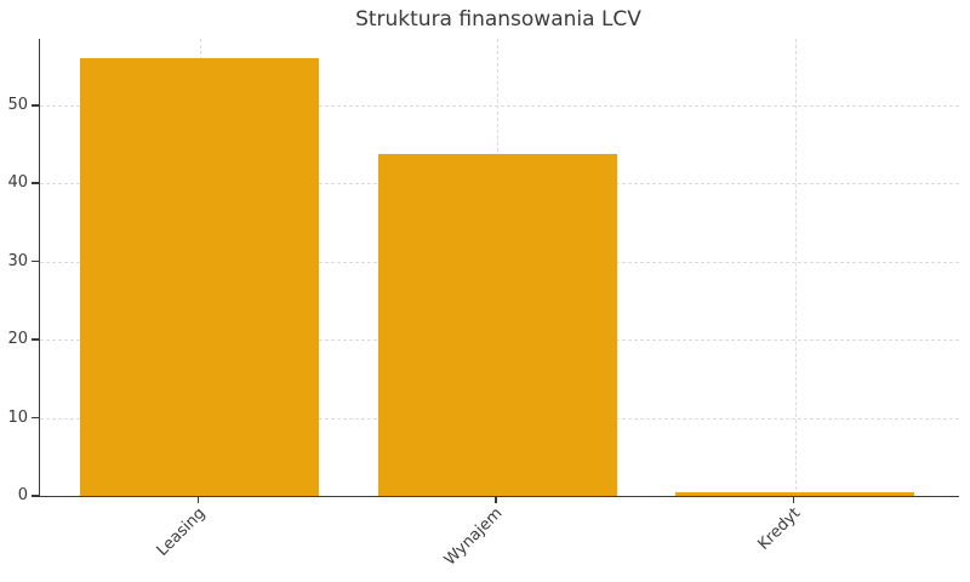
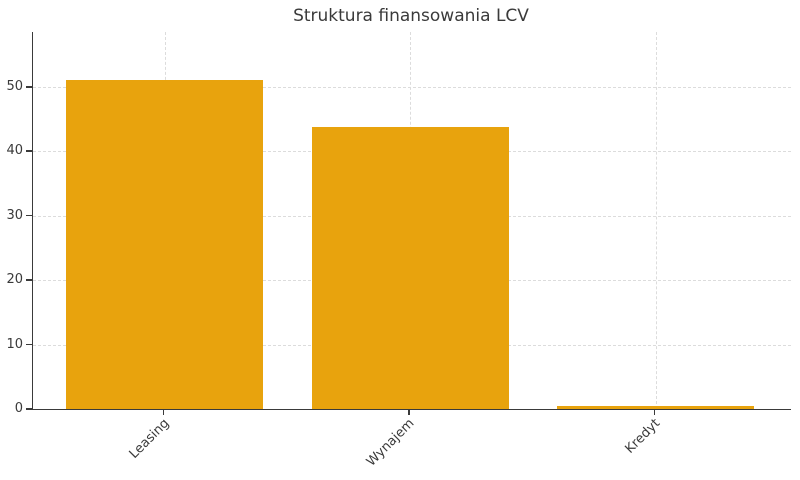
Leasing: 56 -> 51
